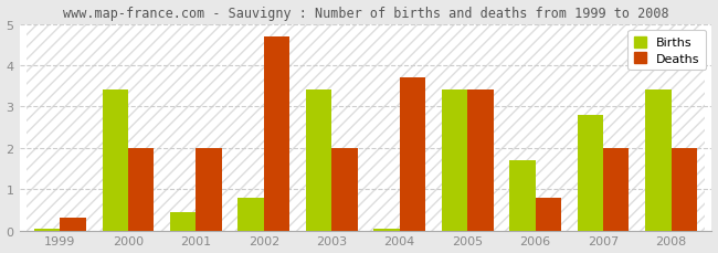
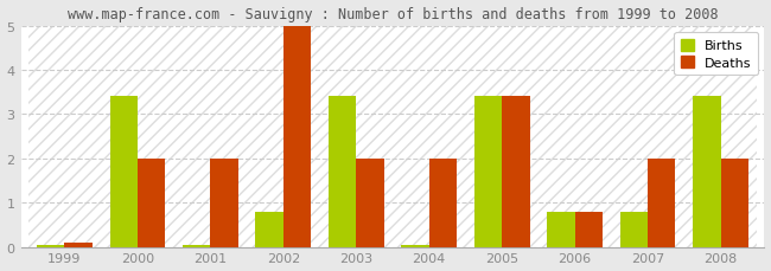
Deaths/1999: 0.3 -> 0.1
Births/2001: 0.45 -> 0.05
Deaths/2002: 4.7 -> 5.0
Deaths/2004: 3.7 -> 2.0
Births/2006: 1.70 -> 0.80
Births/2007: 2.80 -> 0.80
